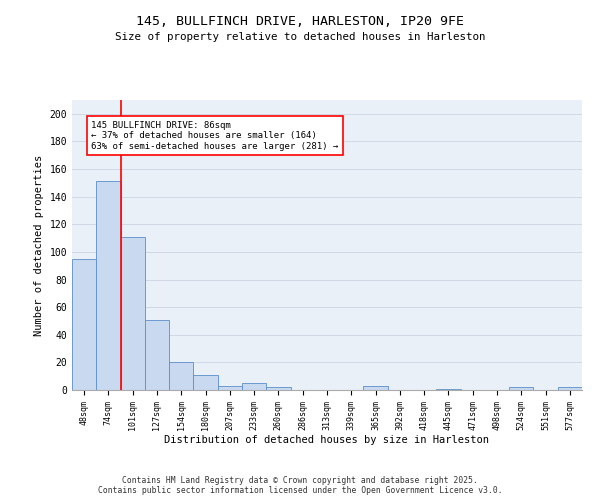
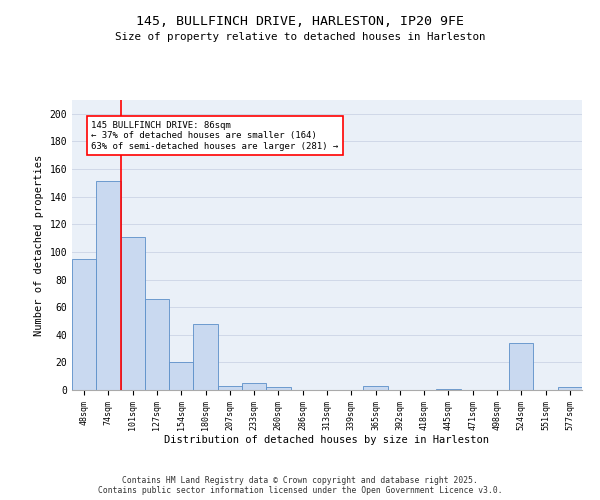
127sqm: 51 -> 66
180sqm: 11 -> 48
524sqm: 2 -> 34
